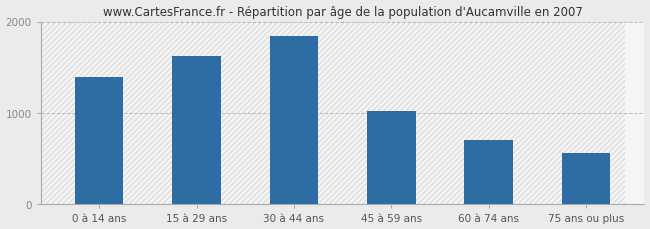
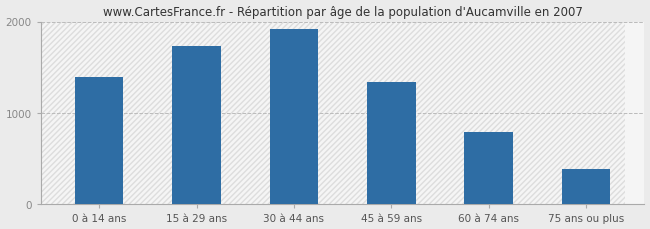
15 à 29 ans: 1620 -> 1730
30 à 44 ans: 1840 -> 1920
45 à 59 ans: 1020 -> 1340
60 à 74 ans: 700 -> 790
75 ans ou plus: 560 -> 390
